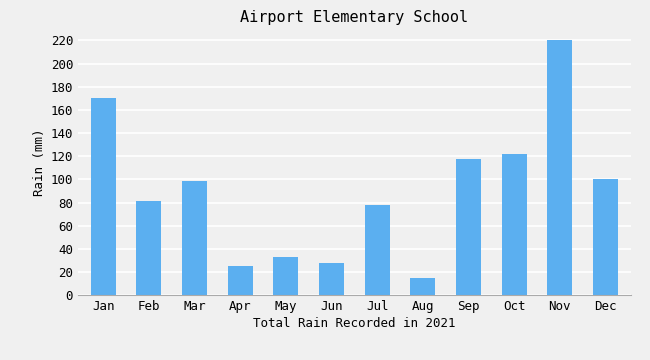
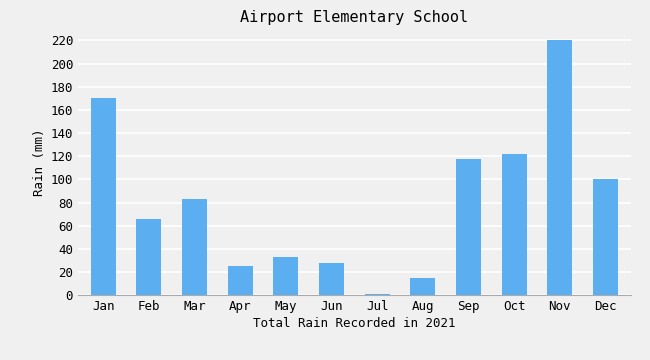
Feb: 81 -> 66
Mar: 99 -> 83
Jul: 78 -> 1
